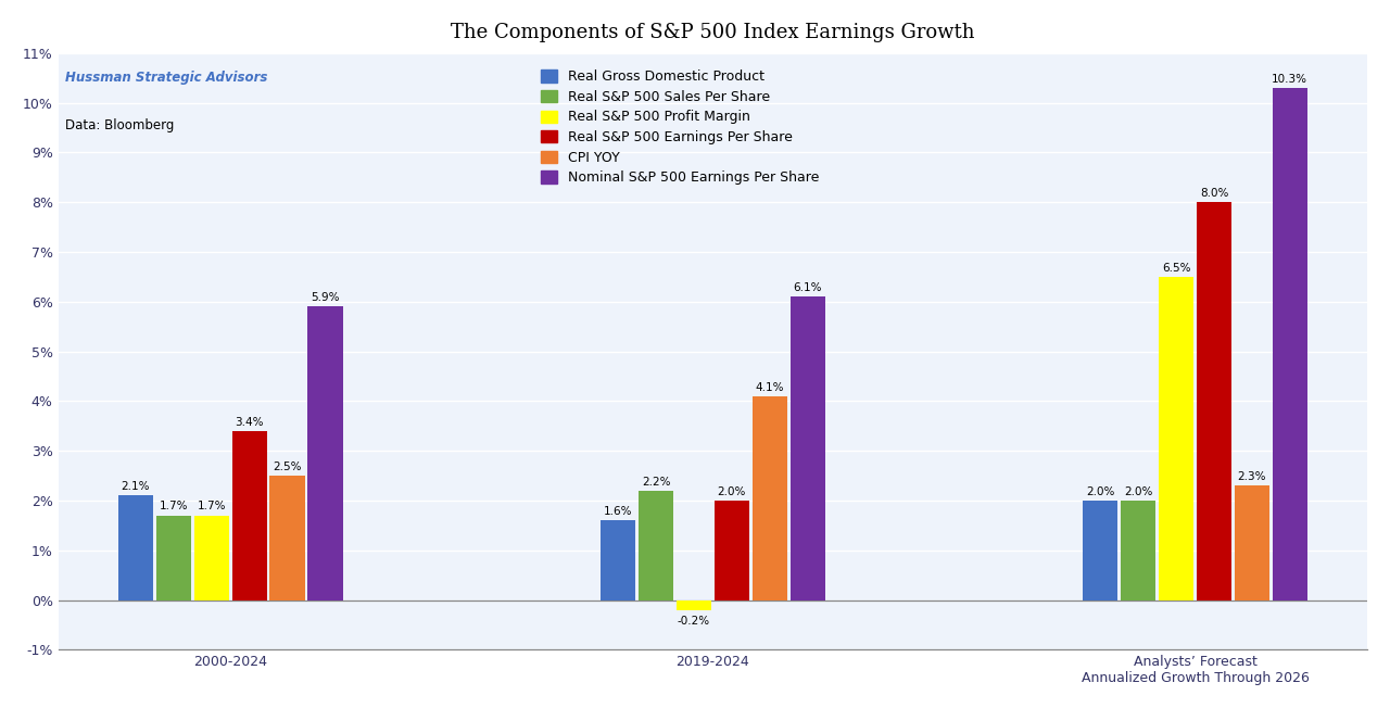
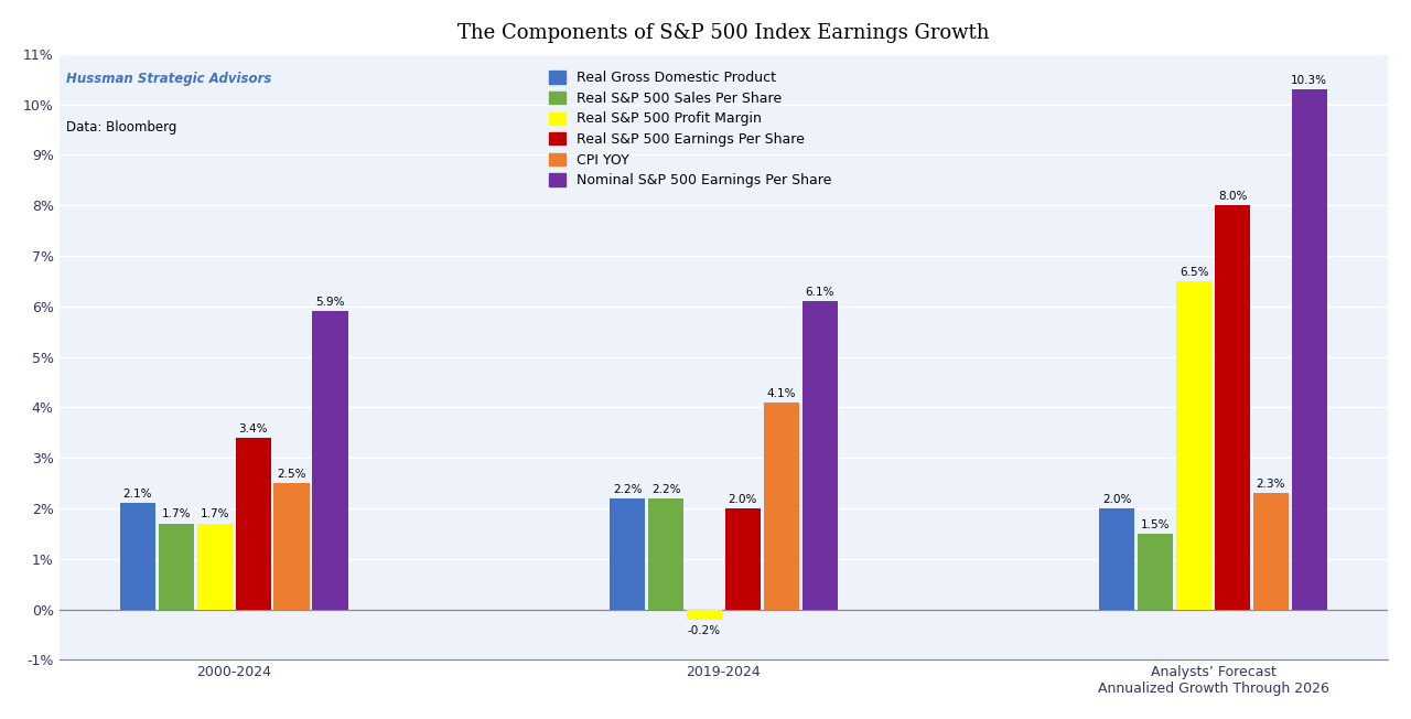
Real Gross Domestic Product/2019-2024: 1.6% -> 2.2%
Real S&P 500 Sales Per Share/Analysts’ Forecast Annualized Growth Through 2026: 2.0% -> 1.5%
